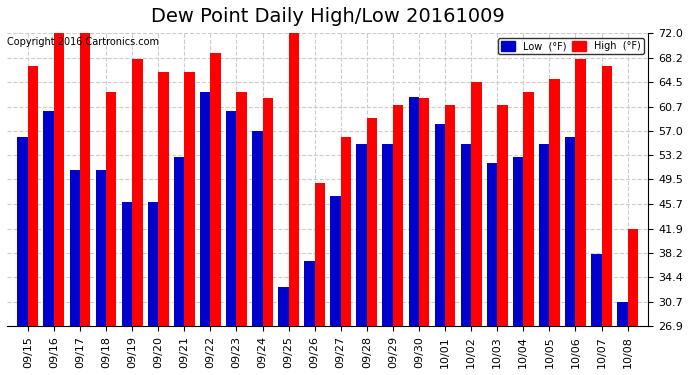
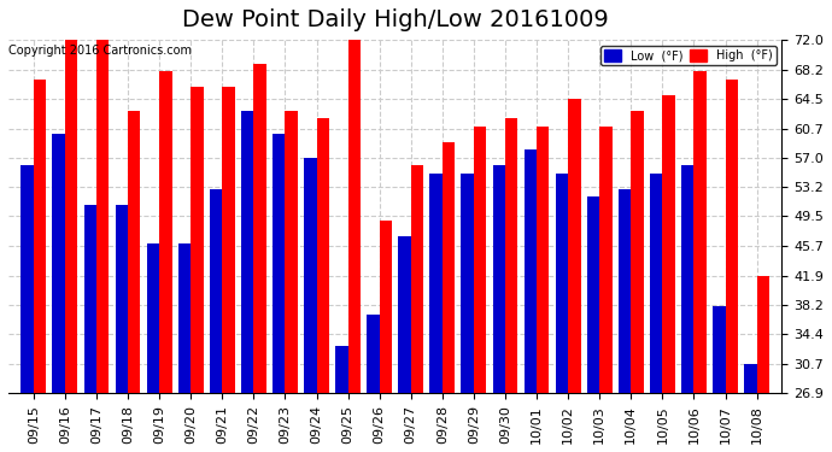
Low (°F)/09/30: 62.2 -> 56.0
